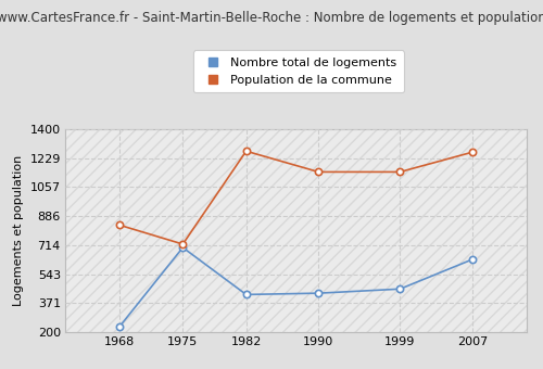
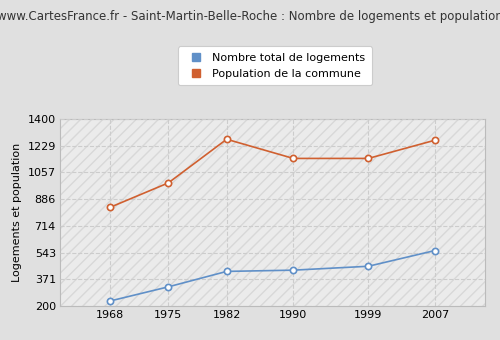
Nombre total de logements/1975: 700 -> 320
Population de la commune/1975: 720 -> 990
Nombre total de logements/2007: 630 -> 560
